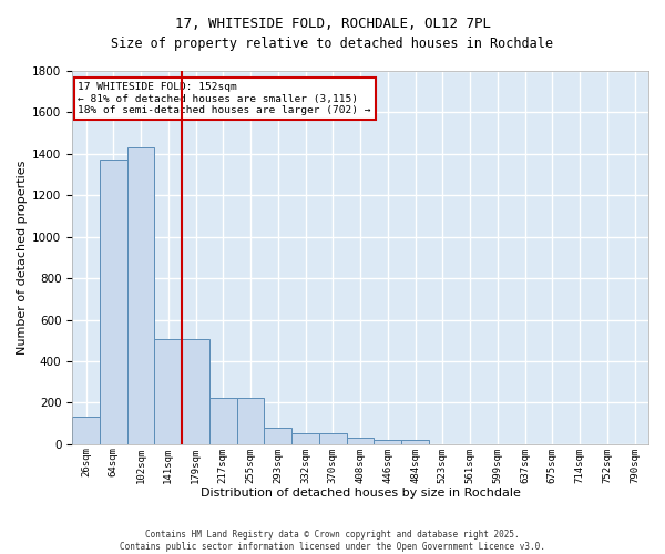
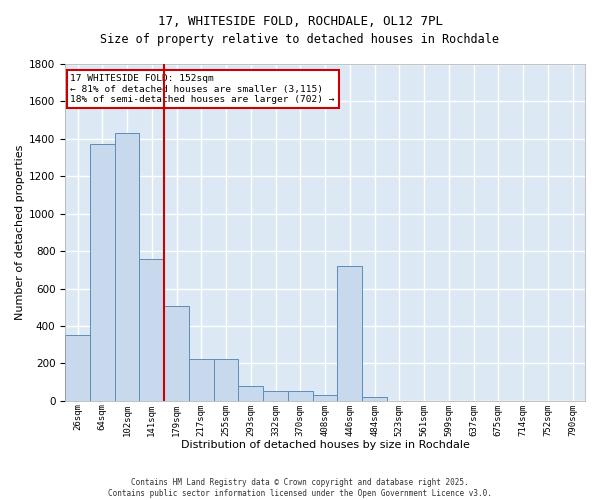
26sqm: 130 -> 350
141sqm: 500 -> 760
446sqm: 20 -> 720
